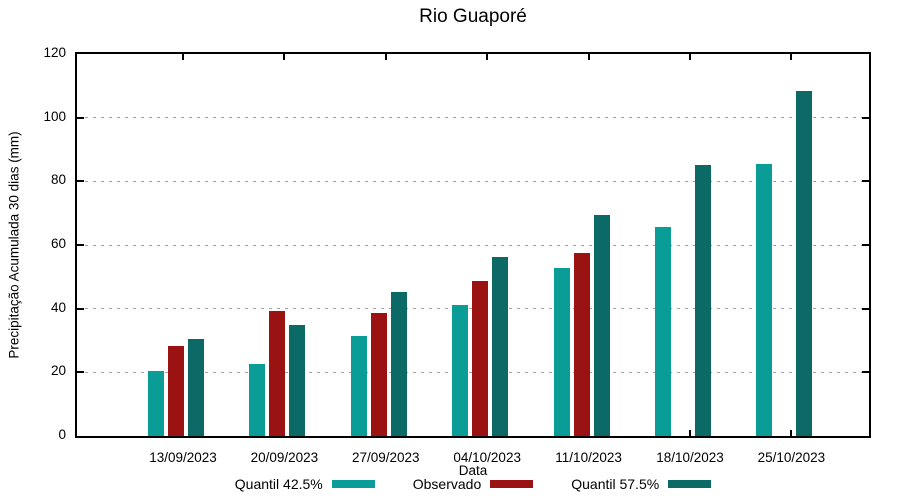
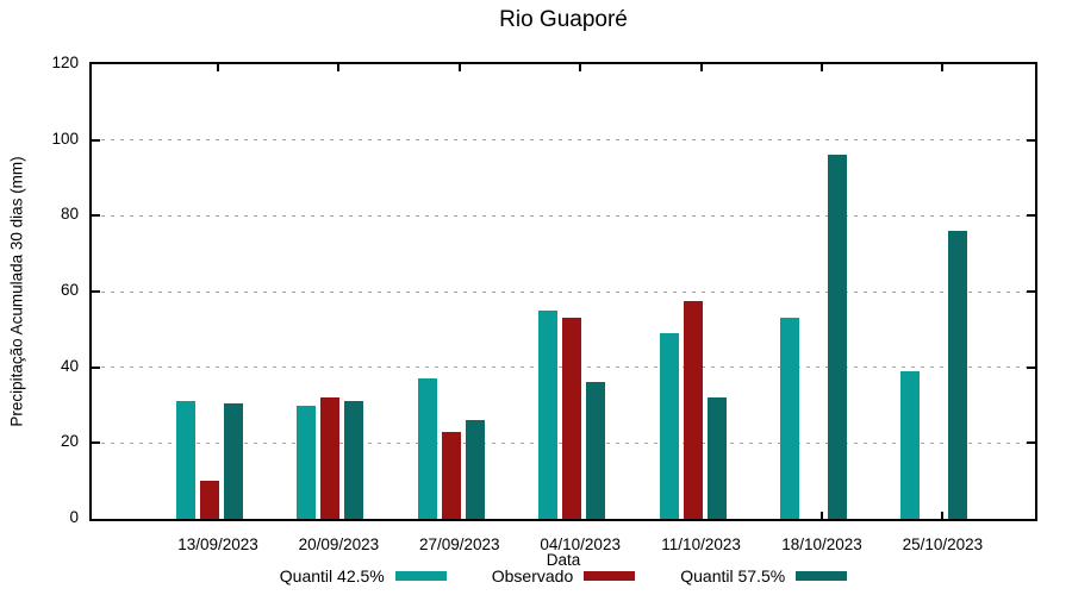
Quantil 42.5%/13/09/2023: 20 -> 31
Observado/13/09/2023: 28 -> 10
Quantil 42.5%/20/09/2023: 22 -> 30
Observado/20/09/2023: 39 -> 32
Quantil 57.5%/20/09/2023: 35 -> 31
Quantil 42.5%/27/09/2023: 32 -> 37
Observado/27/09/2023: 39 -> 23
Quantil 57.5%/27/09/2023: 45 -> 26
Quantil 42.5%/04/10/2023: 41 -> 55
Observado/04/10/2023: 49 -> 53
Quantil 57.5%/04/10/2023: 56 -> 36
Quantil 42.5%/11/10/2023: 53 -> 49
Quantil 57.5%/11/10/2023: 69 -> 32
Quantil 42.5%/18/10/2023: 66 -> 53
Quantil 57.5%/18/10/2023: 85 -> 96
Quantil 42.5%/25/10/2023: 86 -> 39
Quantil 57.5%/25/10/2023: 108 -> 76
